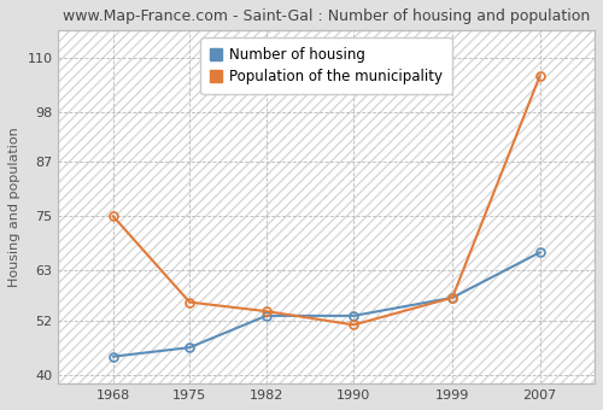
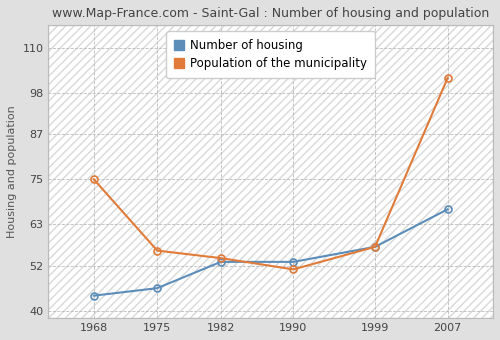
Population of the municipality/2007: 106 -> 102
